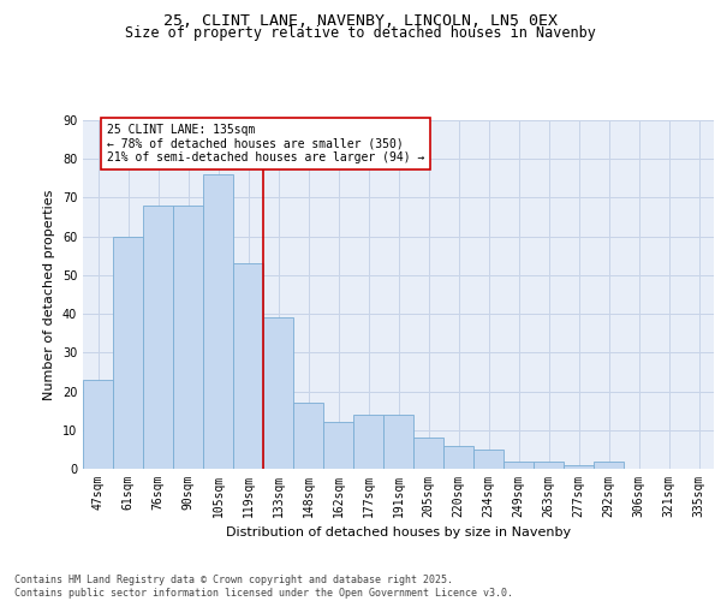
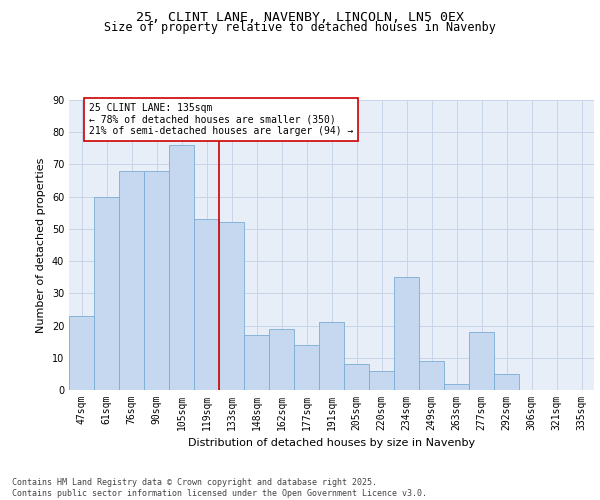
133sqm: 39 -> 52
162sqm: 12 -> 19
191sqm: 14 -> 21
234sqm: 5 -> 35
249sqm: 2 -> 9
277sqm: 1 -> 18
292sqm: 2 -> 5
